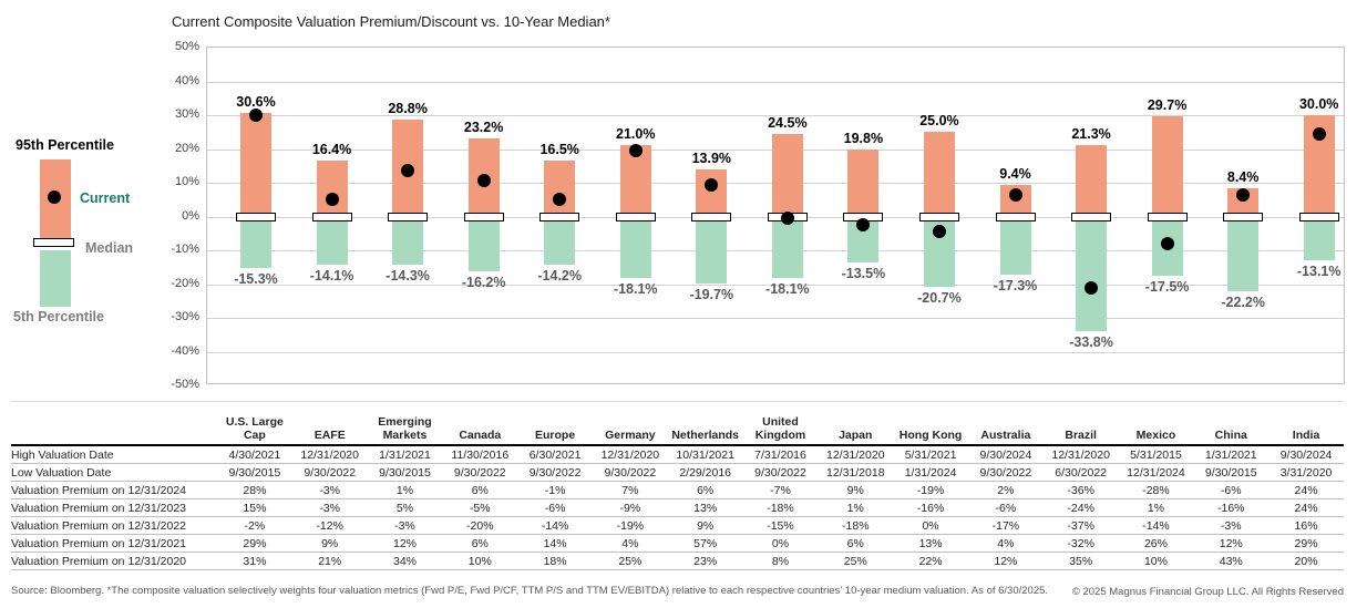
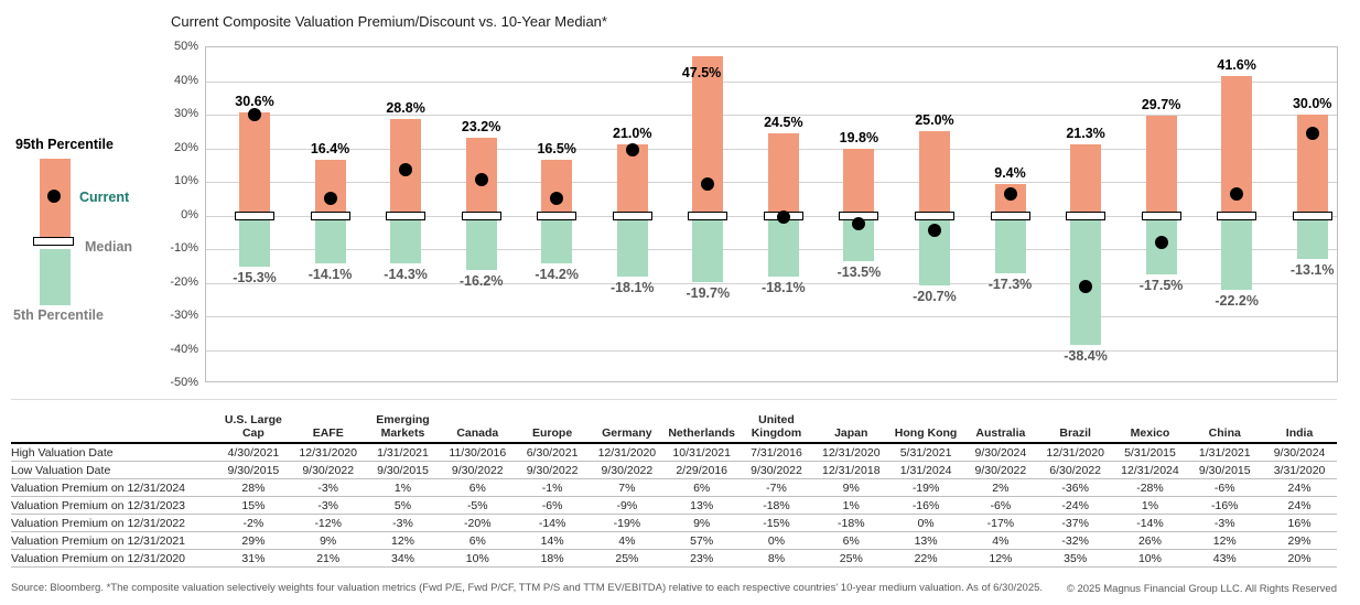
95th Percentile/Netherlands: 13.9% -> 47.5%
5th Percentile/Brazil: -33.8% -> -38.4%
95th Percentile/China: 8.4% -> 41.6%
